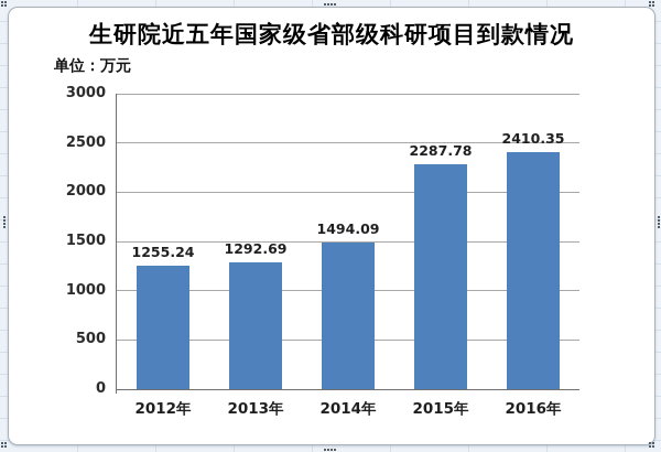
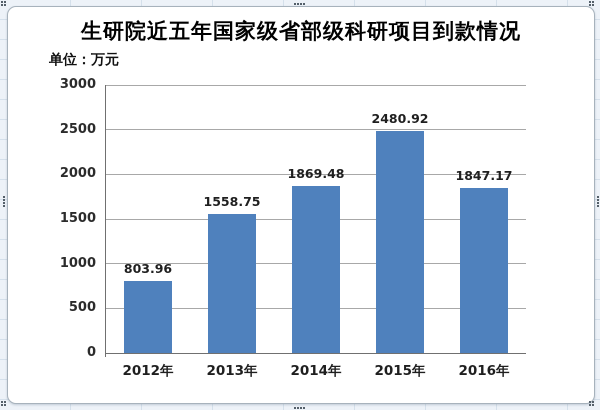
2012年: 1255.24 -> 803.96
2013年: 1292.69 -> 1558.75
2014年: 1494.09 -> 1869.48
2015年: 2287.78 -> 2480.92
2016年: 2410.35 -> 1847.17
